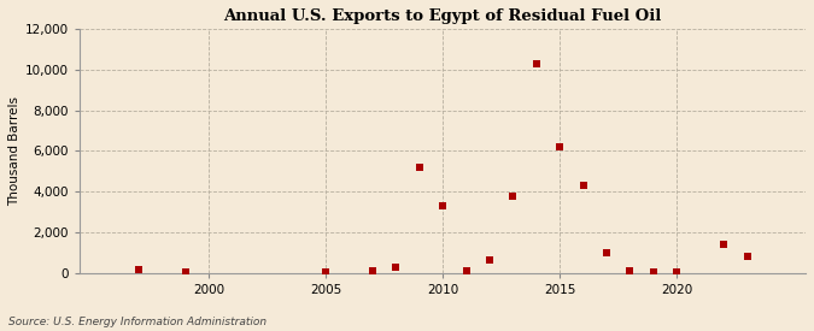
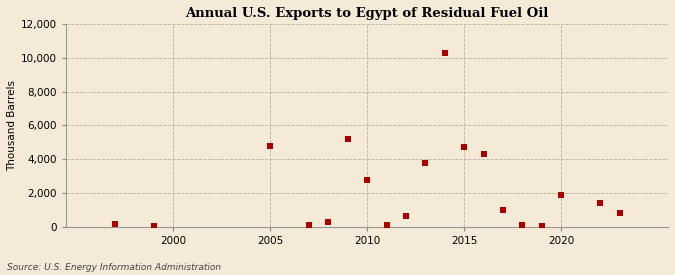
2005: 0 -> 4,800
2010: 3,300 -> 2,800
2015: 6,200 -> 4,700
2020: 0 -> 1,900
